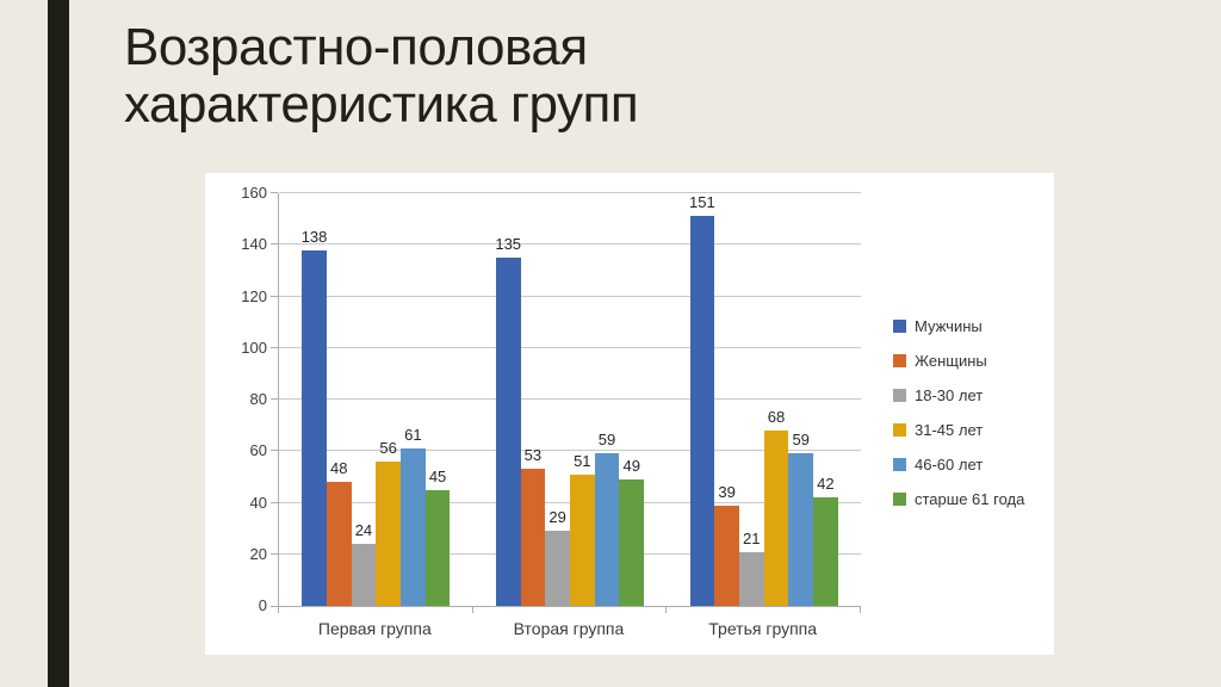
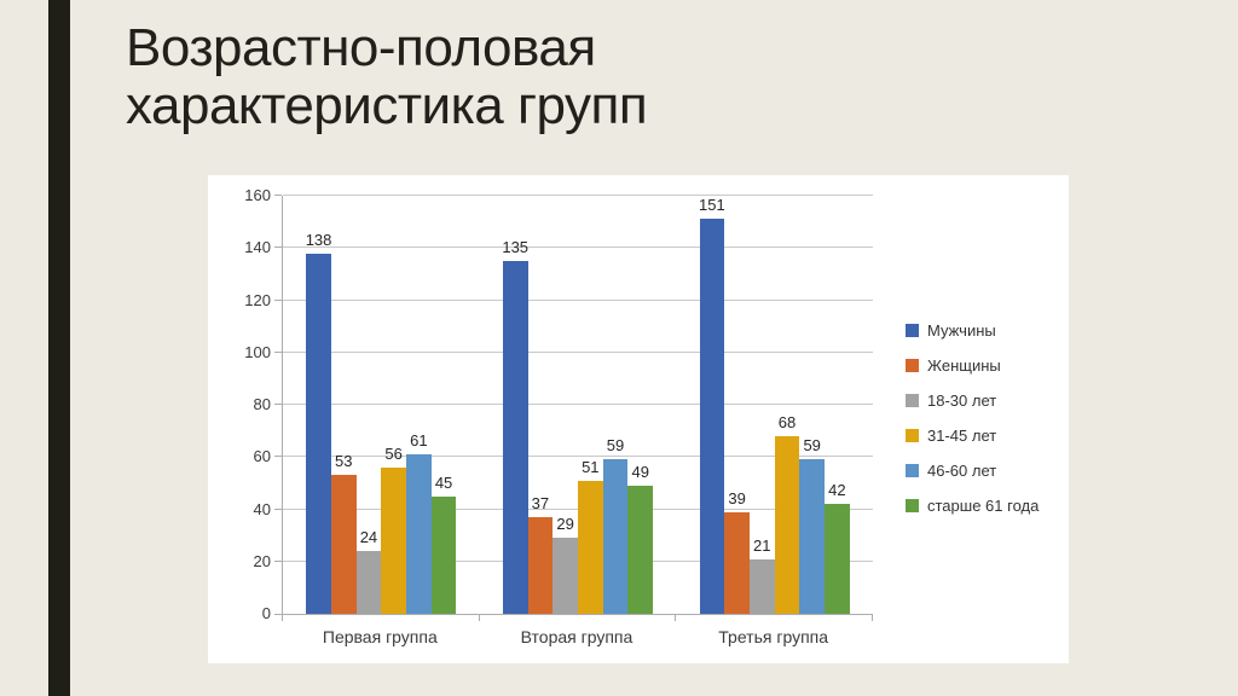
Женщины/Первая группа: 48 -> 53
Женщины/Вторая группа: 53 -> 37
